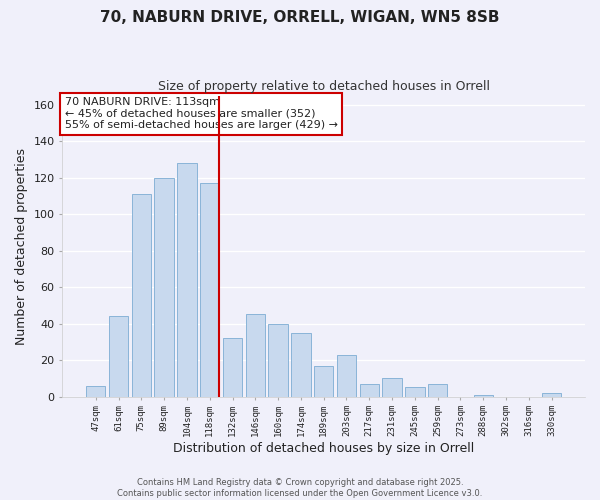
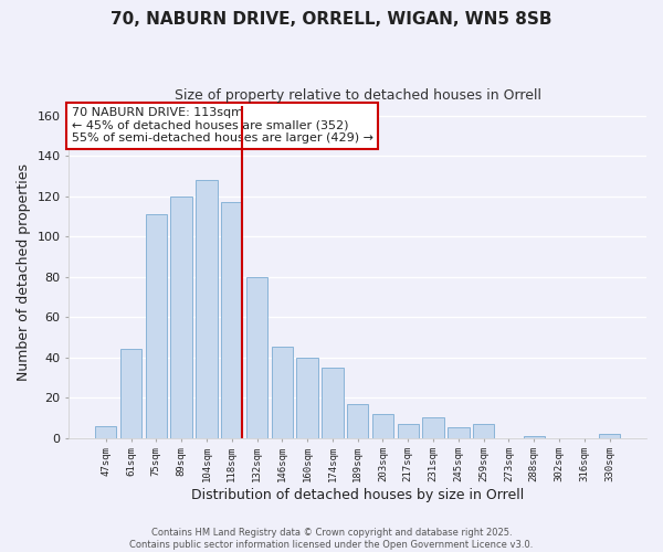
132sqm: 32 -> 80
203sqm: 23 -> 12
